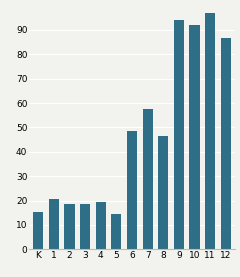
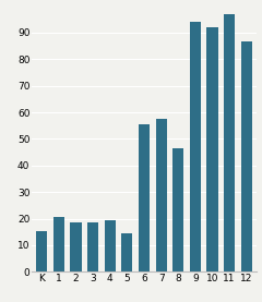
6: 48.5 -> 55.5
